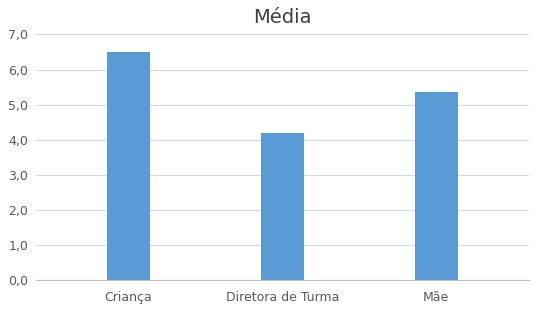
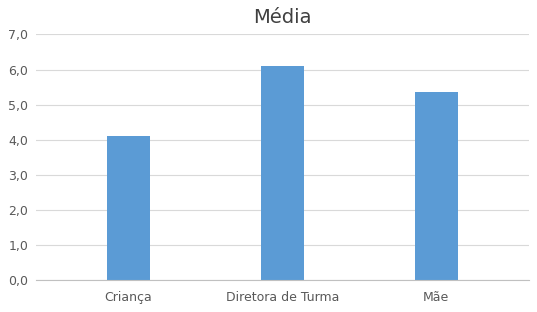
Criança: 6,50 -> 4,10
Diretora de Turma: 4,20 -> 6,10
